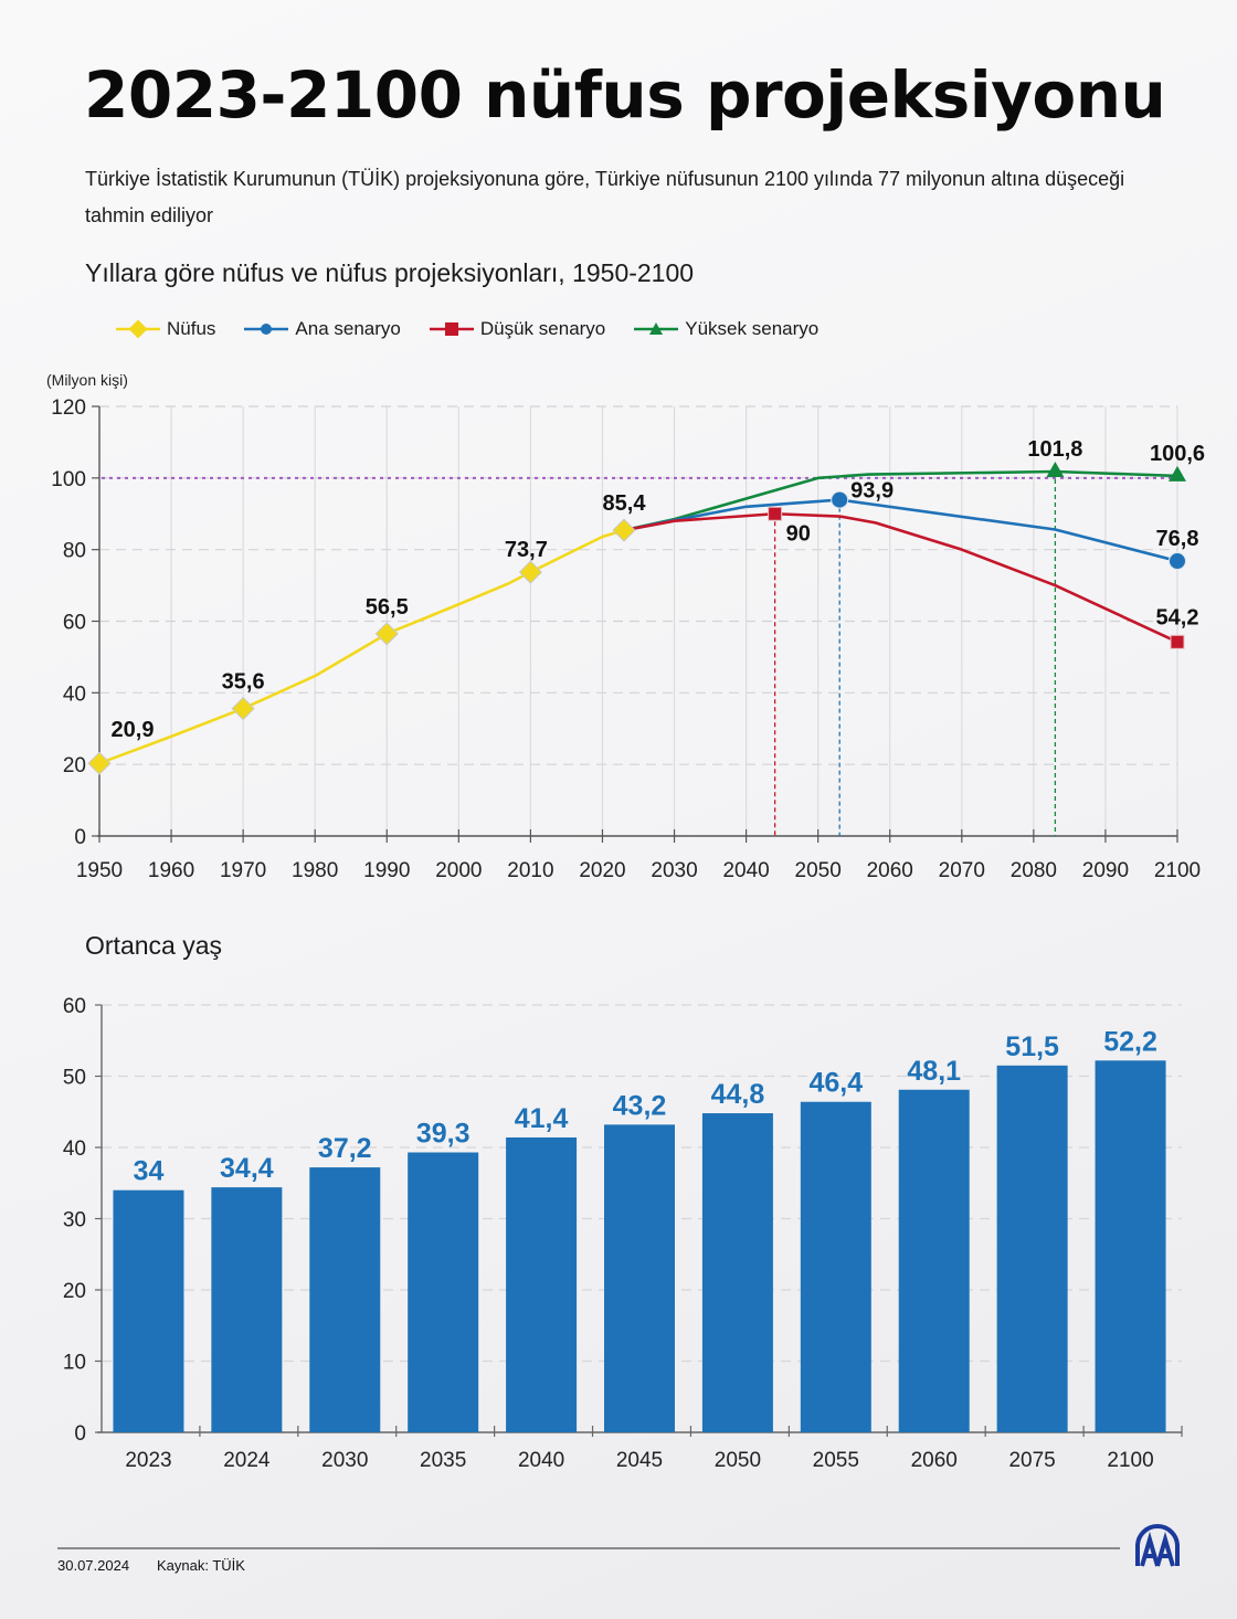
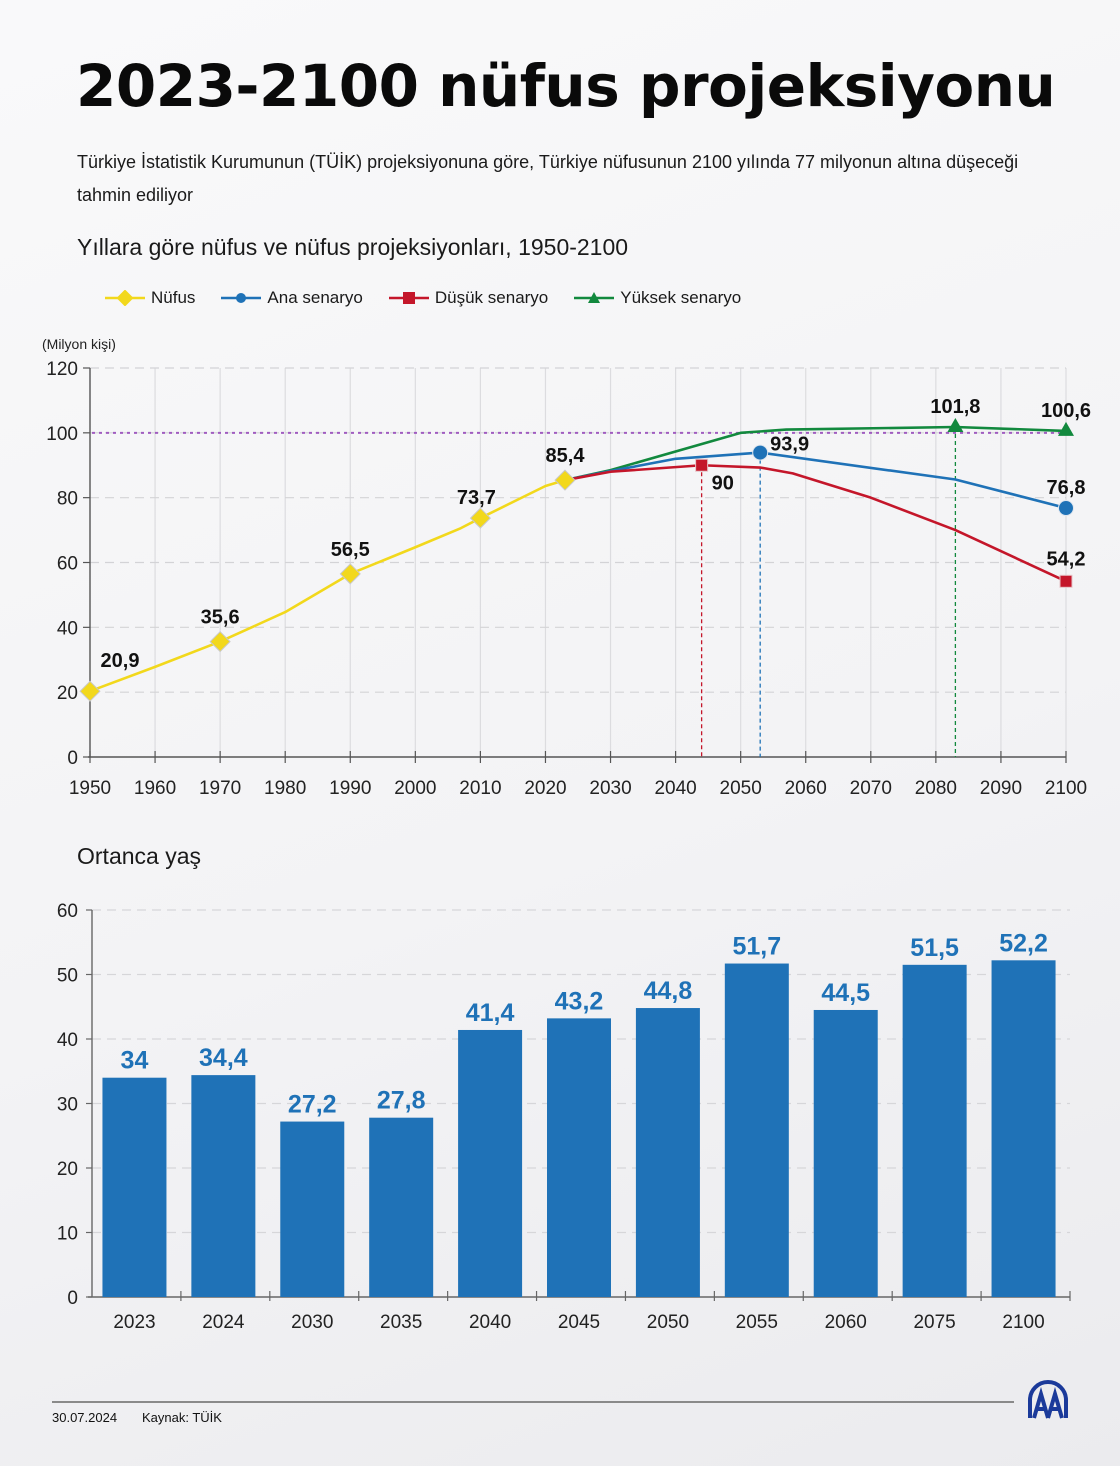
Ortanca yaş/2030: 37,2 -> 27,2
Ortanca yaş/2035: 39,3 -> 27,8
Ortanca yaş/2055: 46,4 -> 51,7
Ortanca yaş/2060: 48,1 -> 44,5
